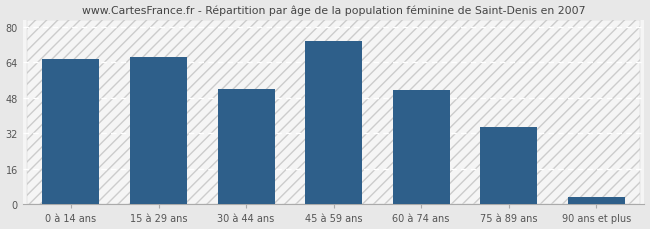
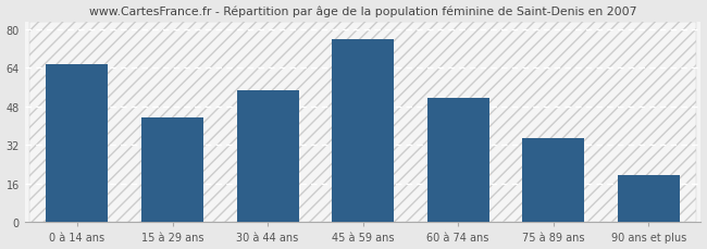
15 à 29 ans: 66.5 -> 43.5
30 à 44 ans: 52.0 -> 54.5
45 à 59 ans: 73.5 -> 76.0
90 ans et plus: 3.5 -> 19.5
